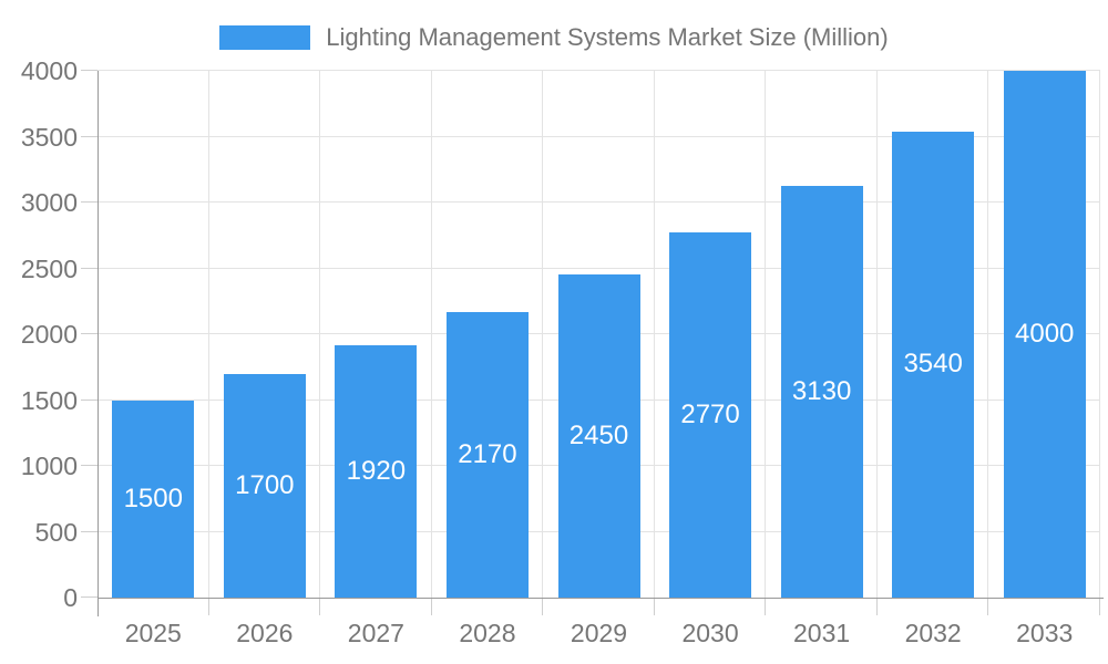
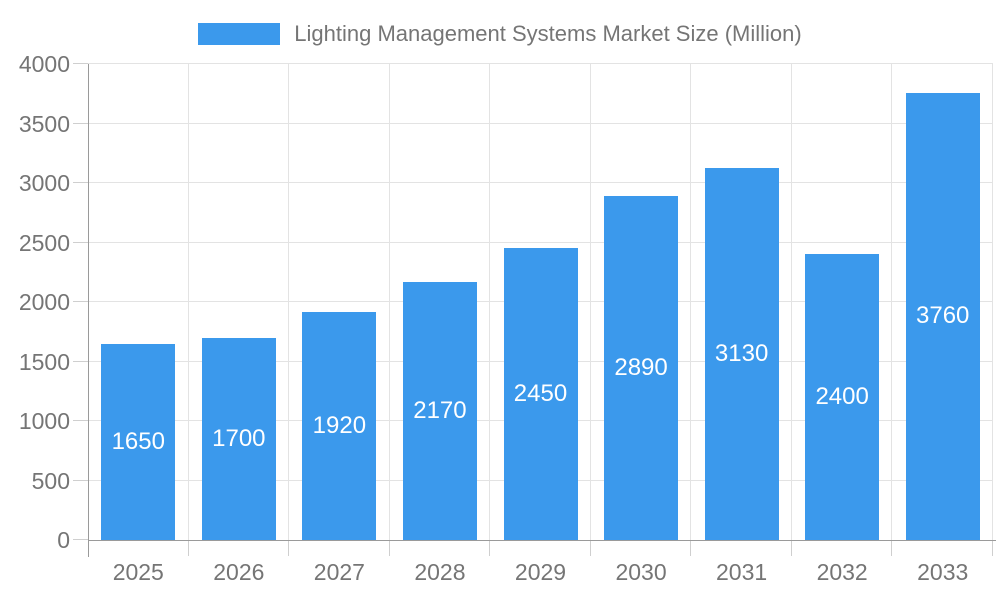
2025: 1500 -> 1650
2030: 2770 -> 2890
2032: 3540 -> 2400
2033: 4000 -> 3760
